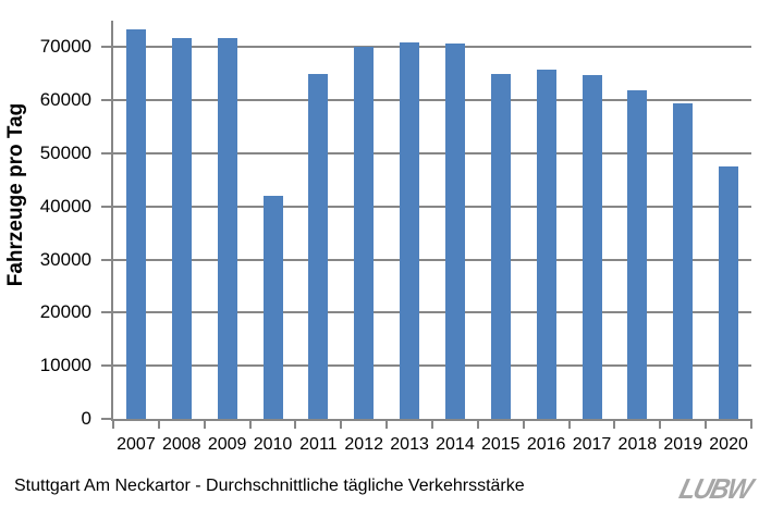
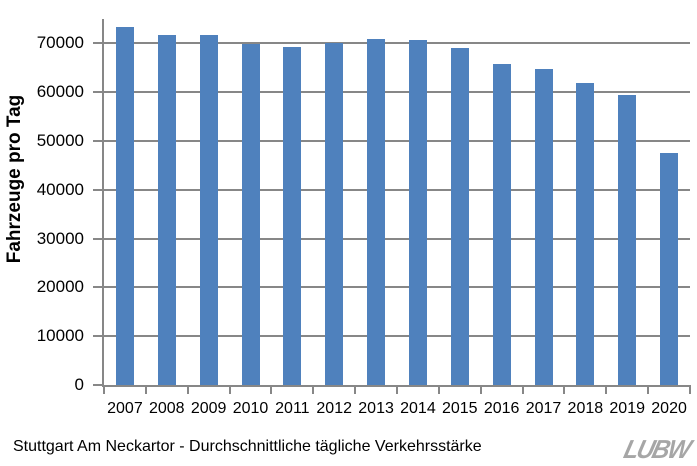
2010: 42000 -> 70000
2011: 65000 -> 69000
2015: 65000 -> 69000
